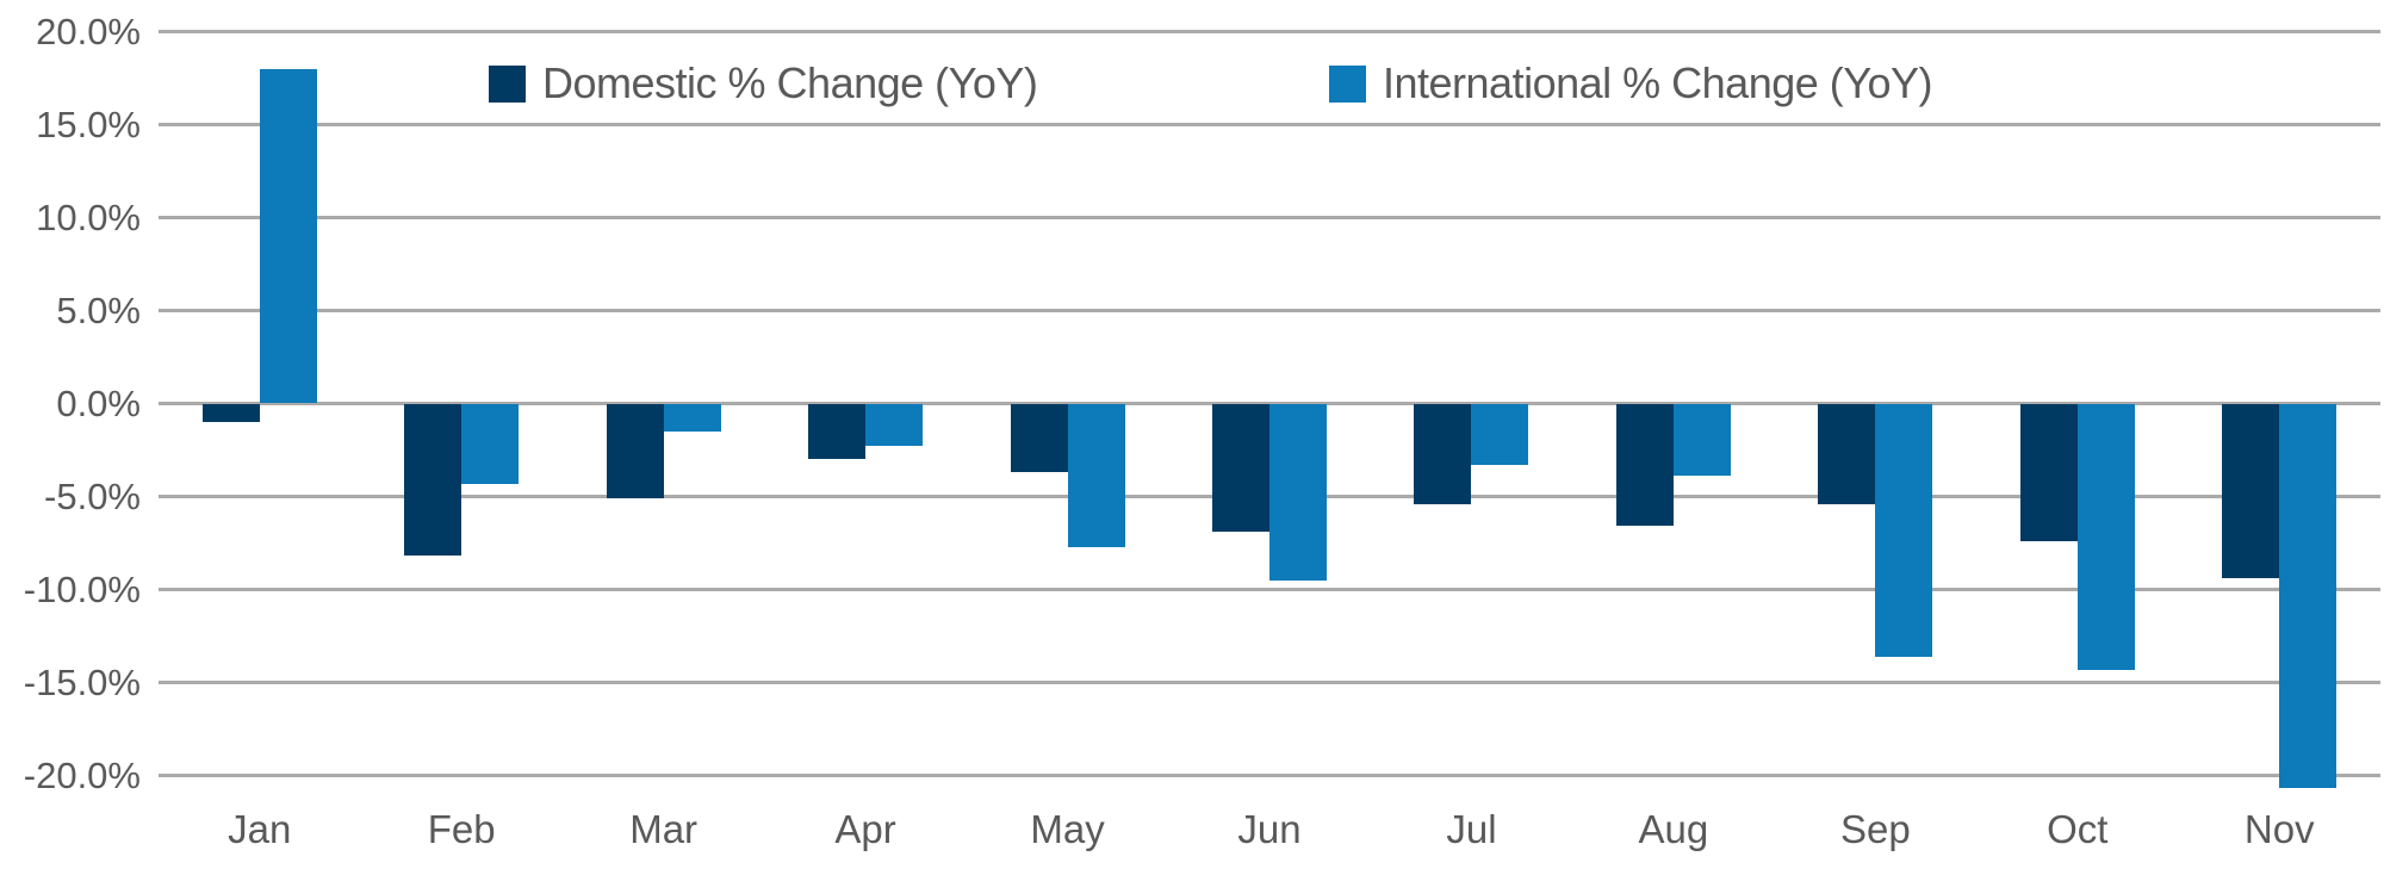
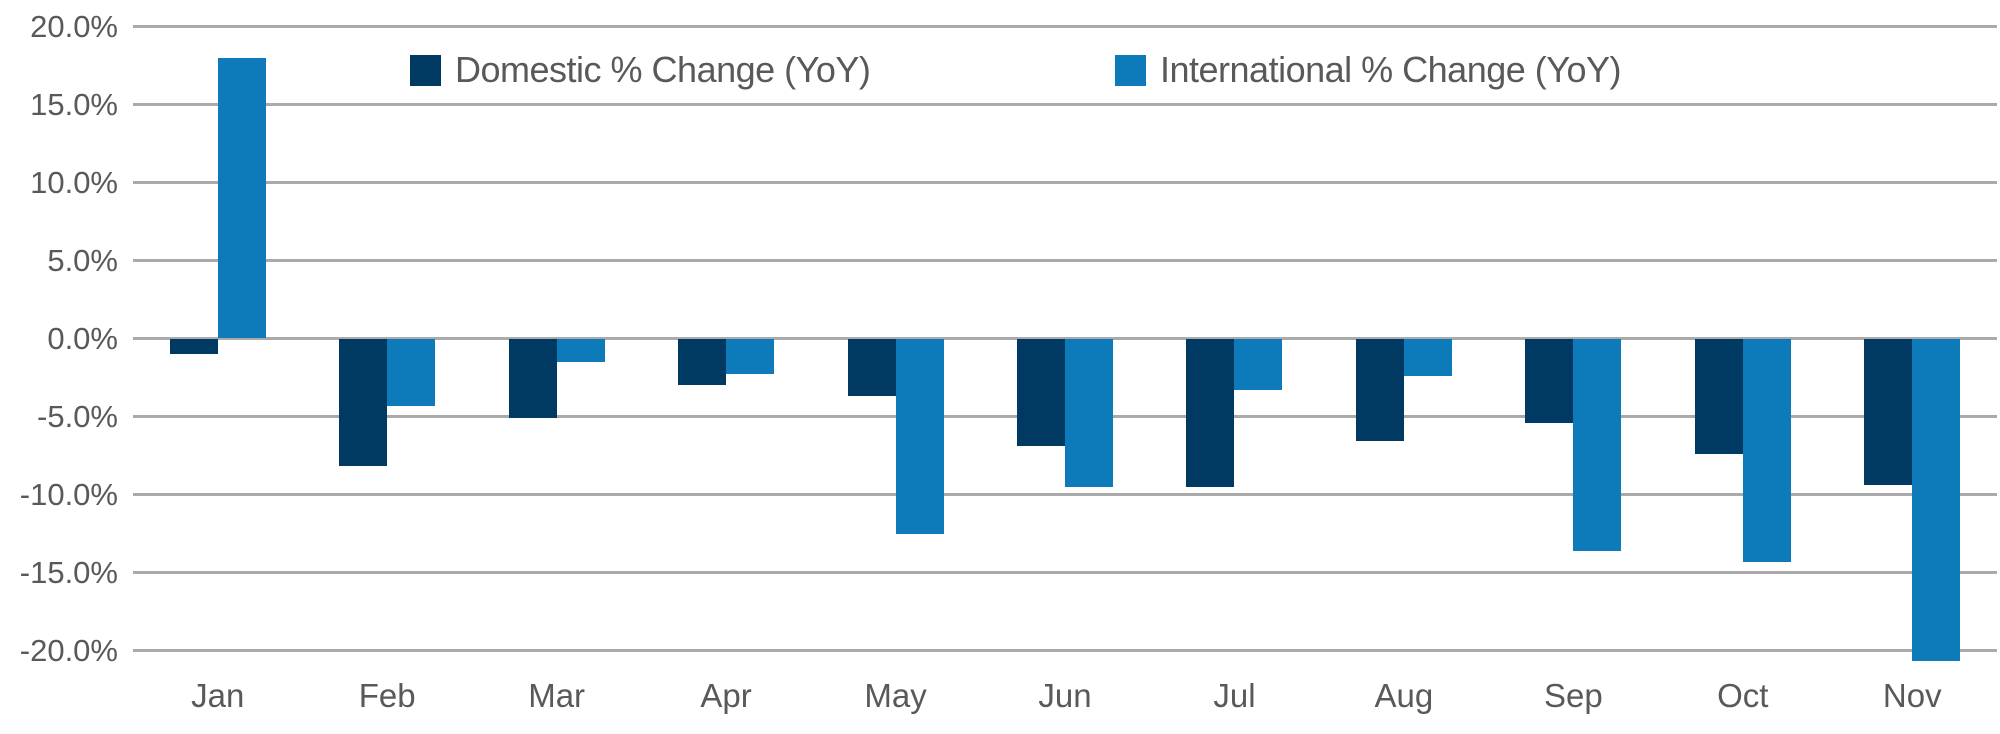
International % Change (YoY)/May: -7.7% -> -12.5%
Domestic % Change (YoY)/Jul: -5.4% -> -9.5%
International % Change (YoY)/Aug: -3.9% -> -2.4%
